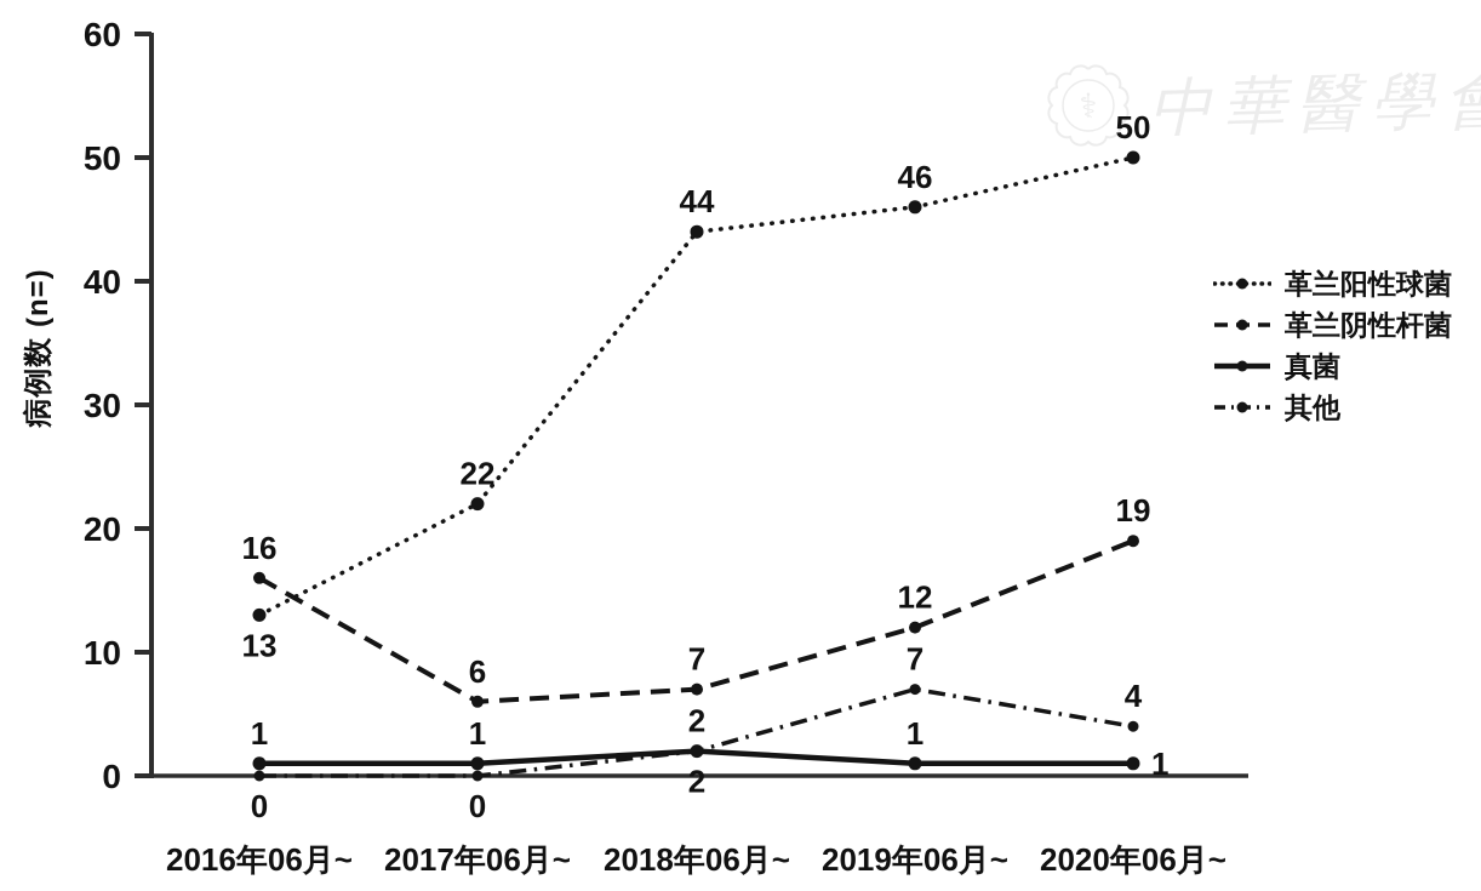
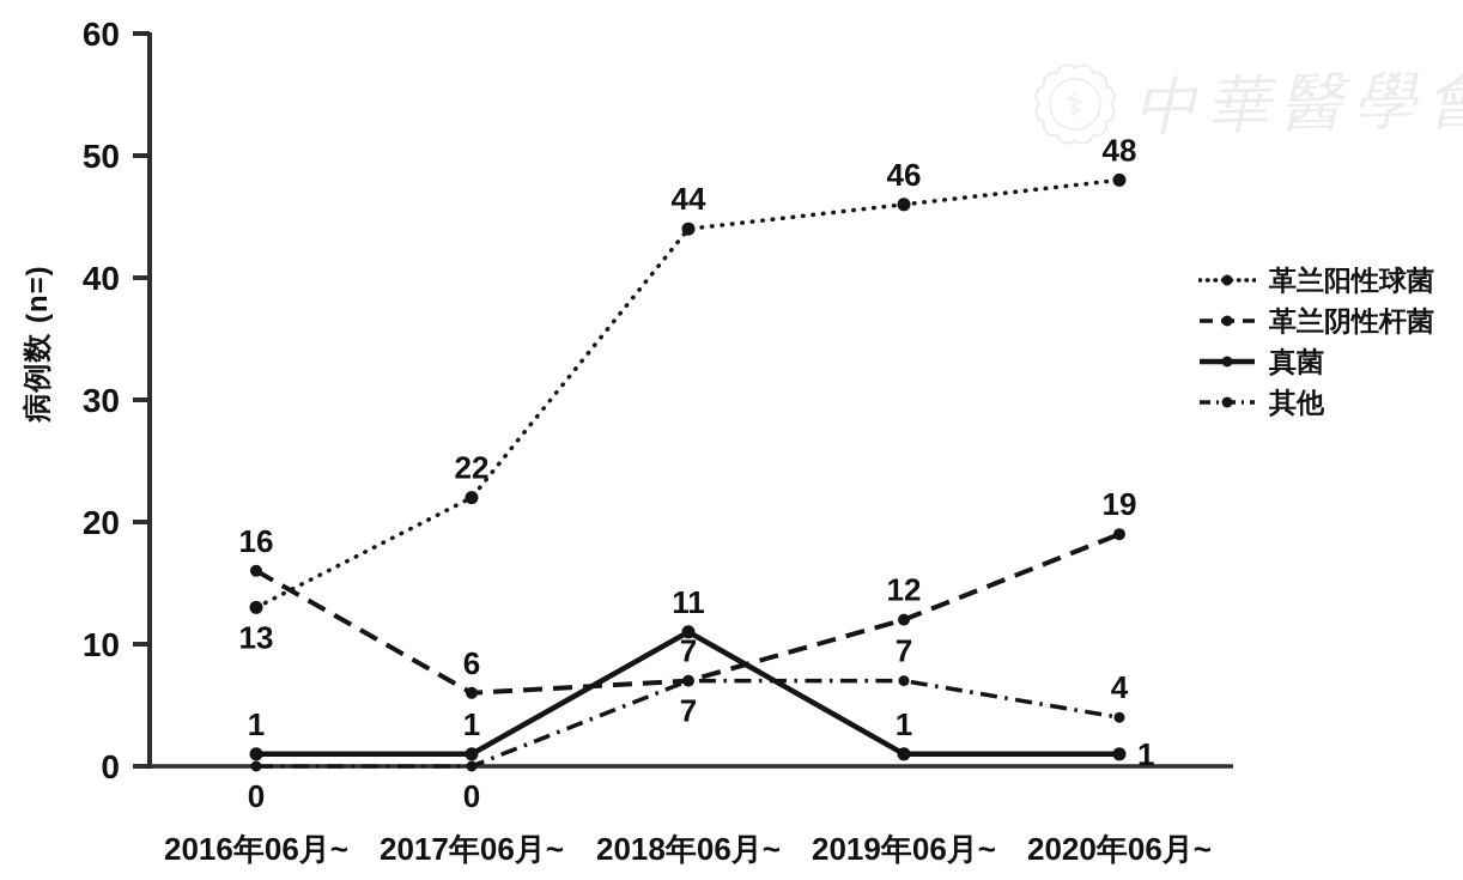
真菌/2018年06月~: 2 -> 11
其他/2018年06月~: 2 -> 7
革兰阳性球菌/2020年06月~: 50 -> 48
